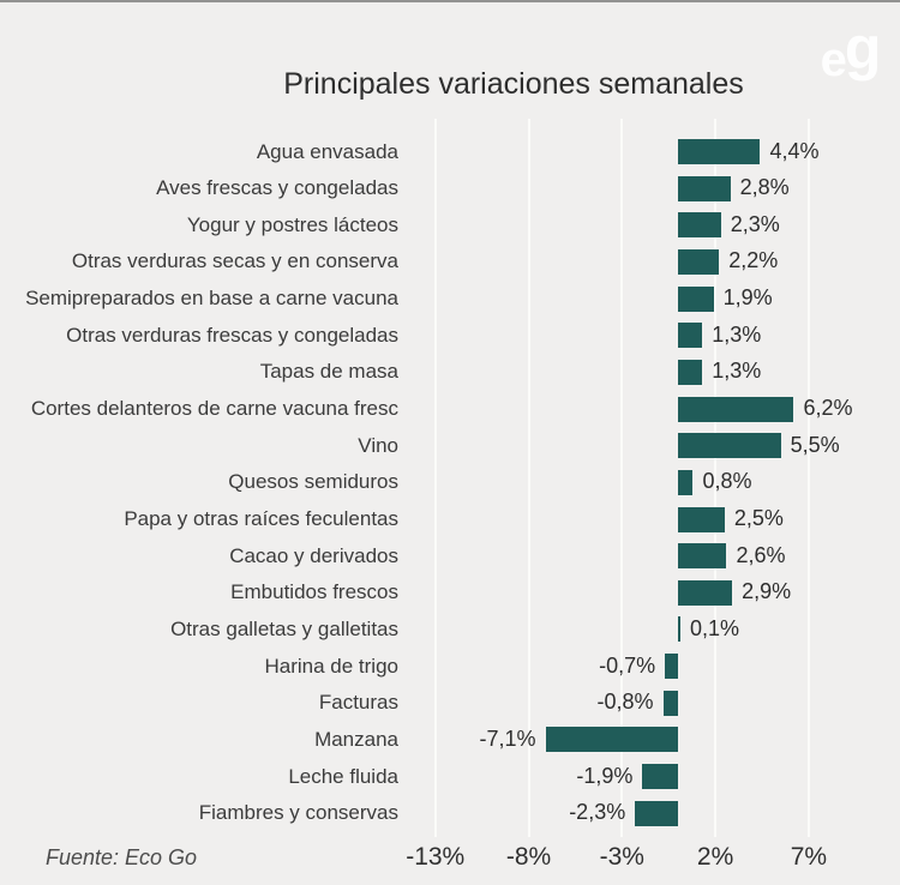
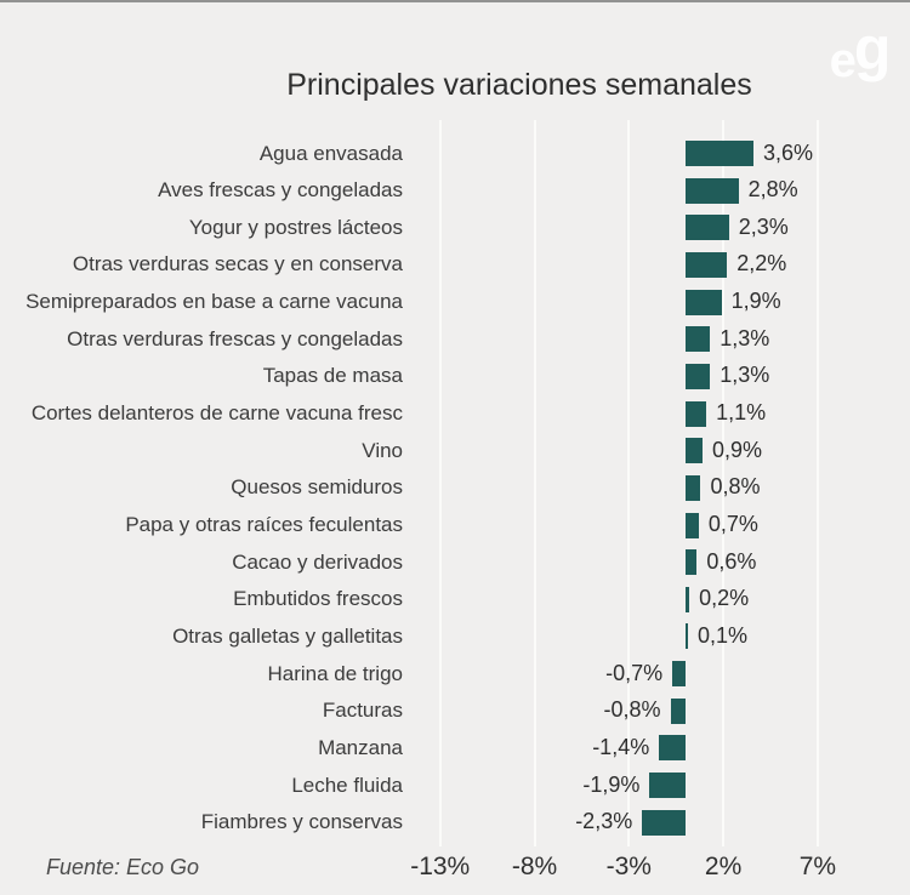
Agua envasada: 4,4% -> 3,6%
Cortes delanteros de carne vacuna fresc: 6,2% -> 1,1%
Vino: 5,5% -> 0,9%
Papa y otras raíces feculentas: 2,5% -> 0,7%
Cacao y derivados: 2,6% -> 0,6%
Embutidos frescos: 2,9% -> 0,2%
Manzana: -7,1% -> -1,4%
